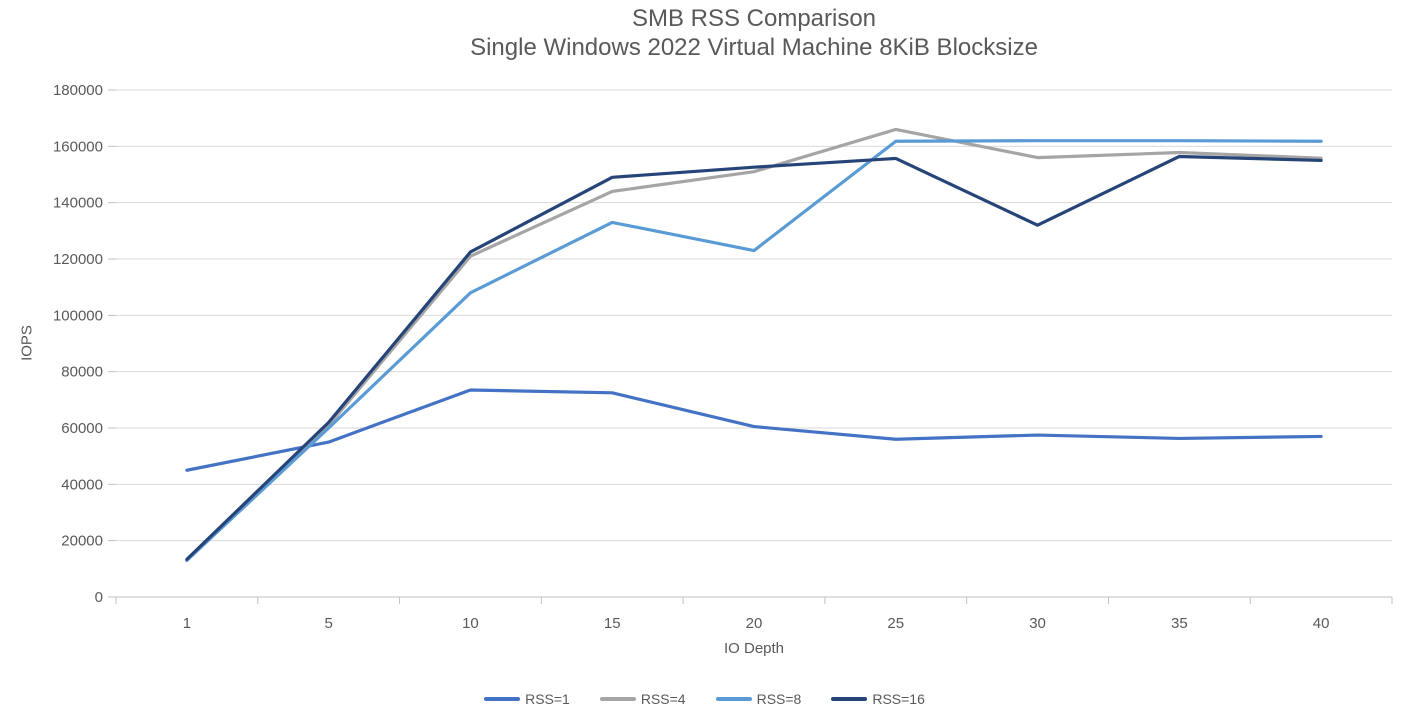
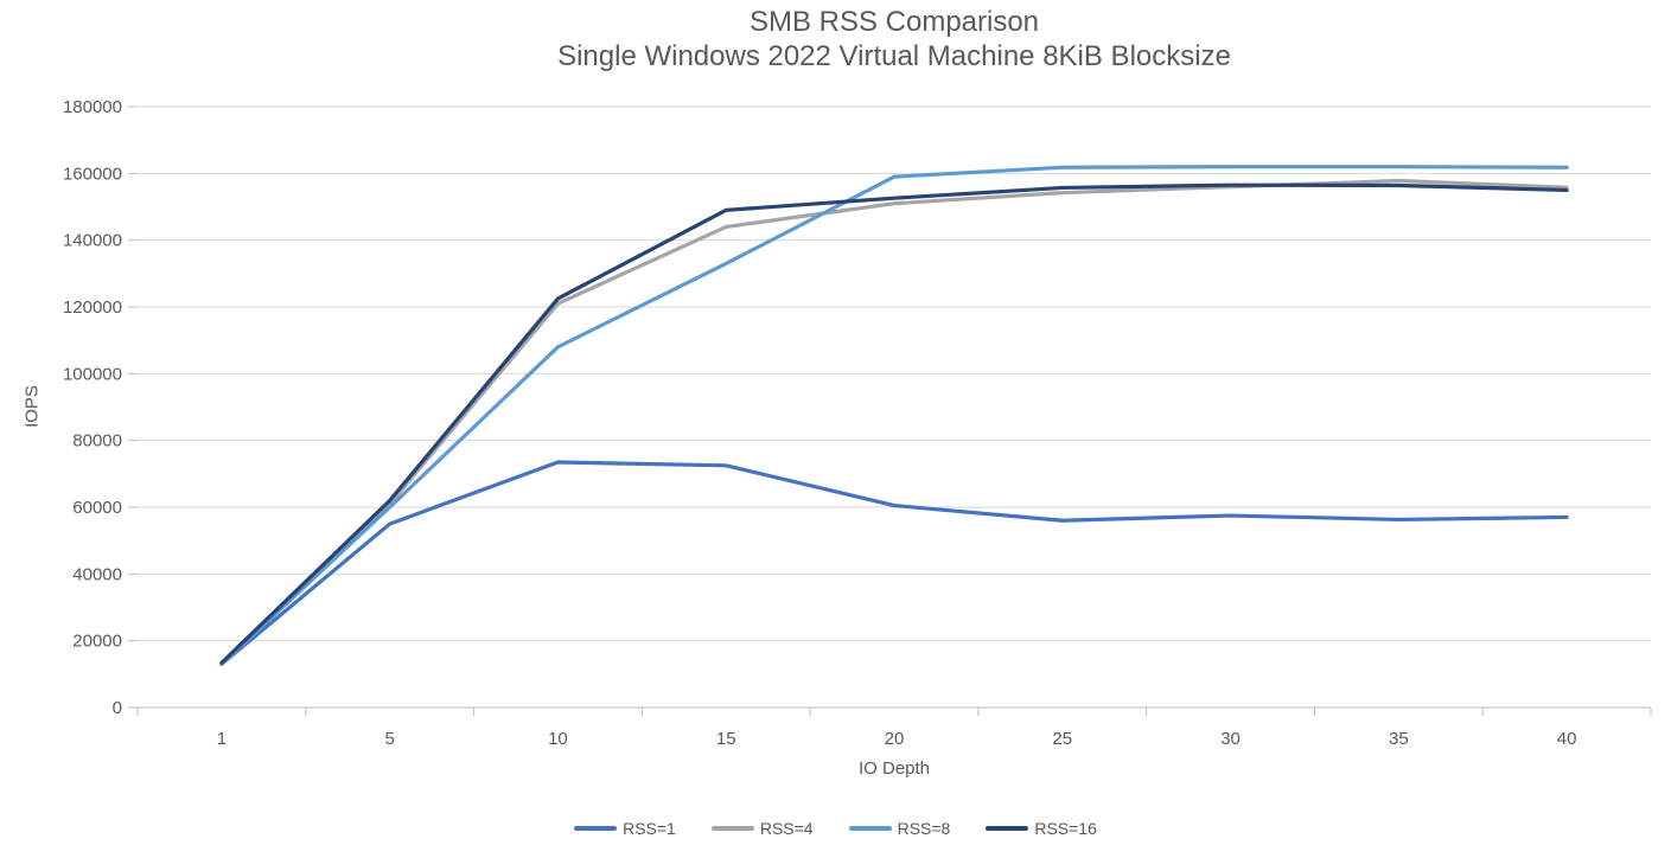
RSS=1/1: 45000 -> 13000
RSS=8/20: 123000 -> 159000
RSS=4/25: 166000 -> 154000
RSS=16/30: 132000 -> 156000
